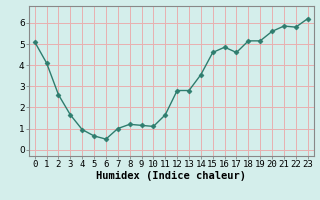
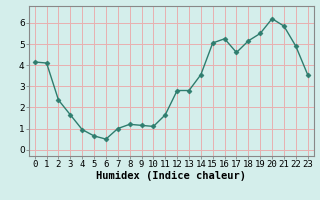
0: 5.10 -> 4.15
2: 2.60 -> 2.35
15: 4.60 -> 5.05
16: 4.85 -> 5.25
19: 5.15 -> 5.50
20: 5.60 -> 6.20
22: 5.80 -> 4.90
23: 6.20 -> 3.55
